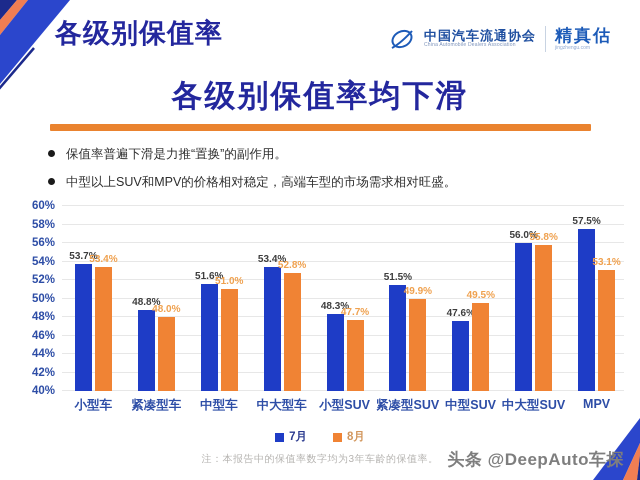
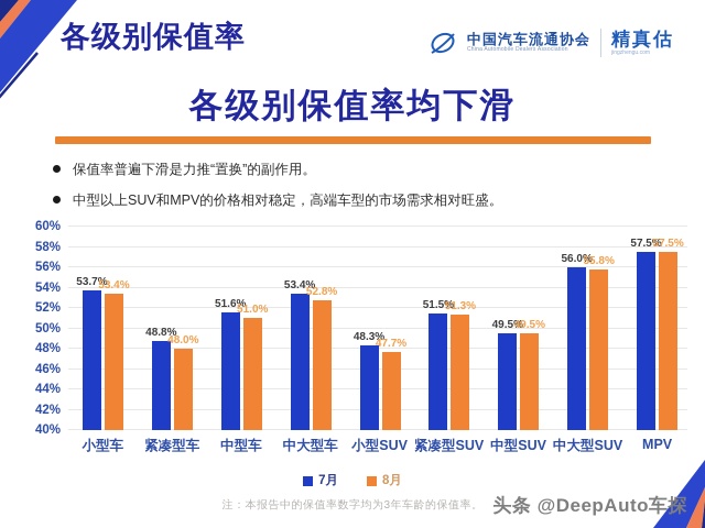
8月/紧凑型SUV: 49.9% -> 51.3%
7月/中型SUV: 47.6% -> 49.5%
8月/MPV: 53.1% -> 57.5%
